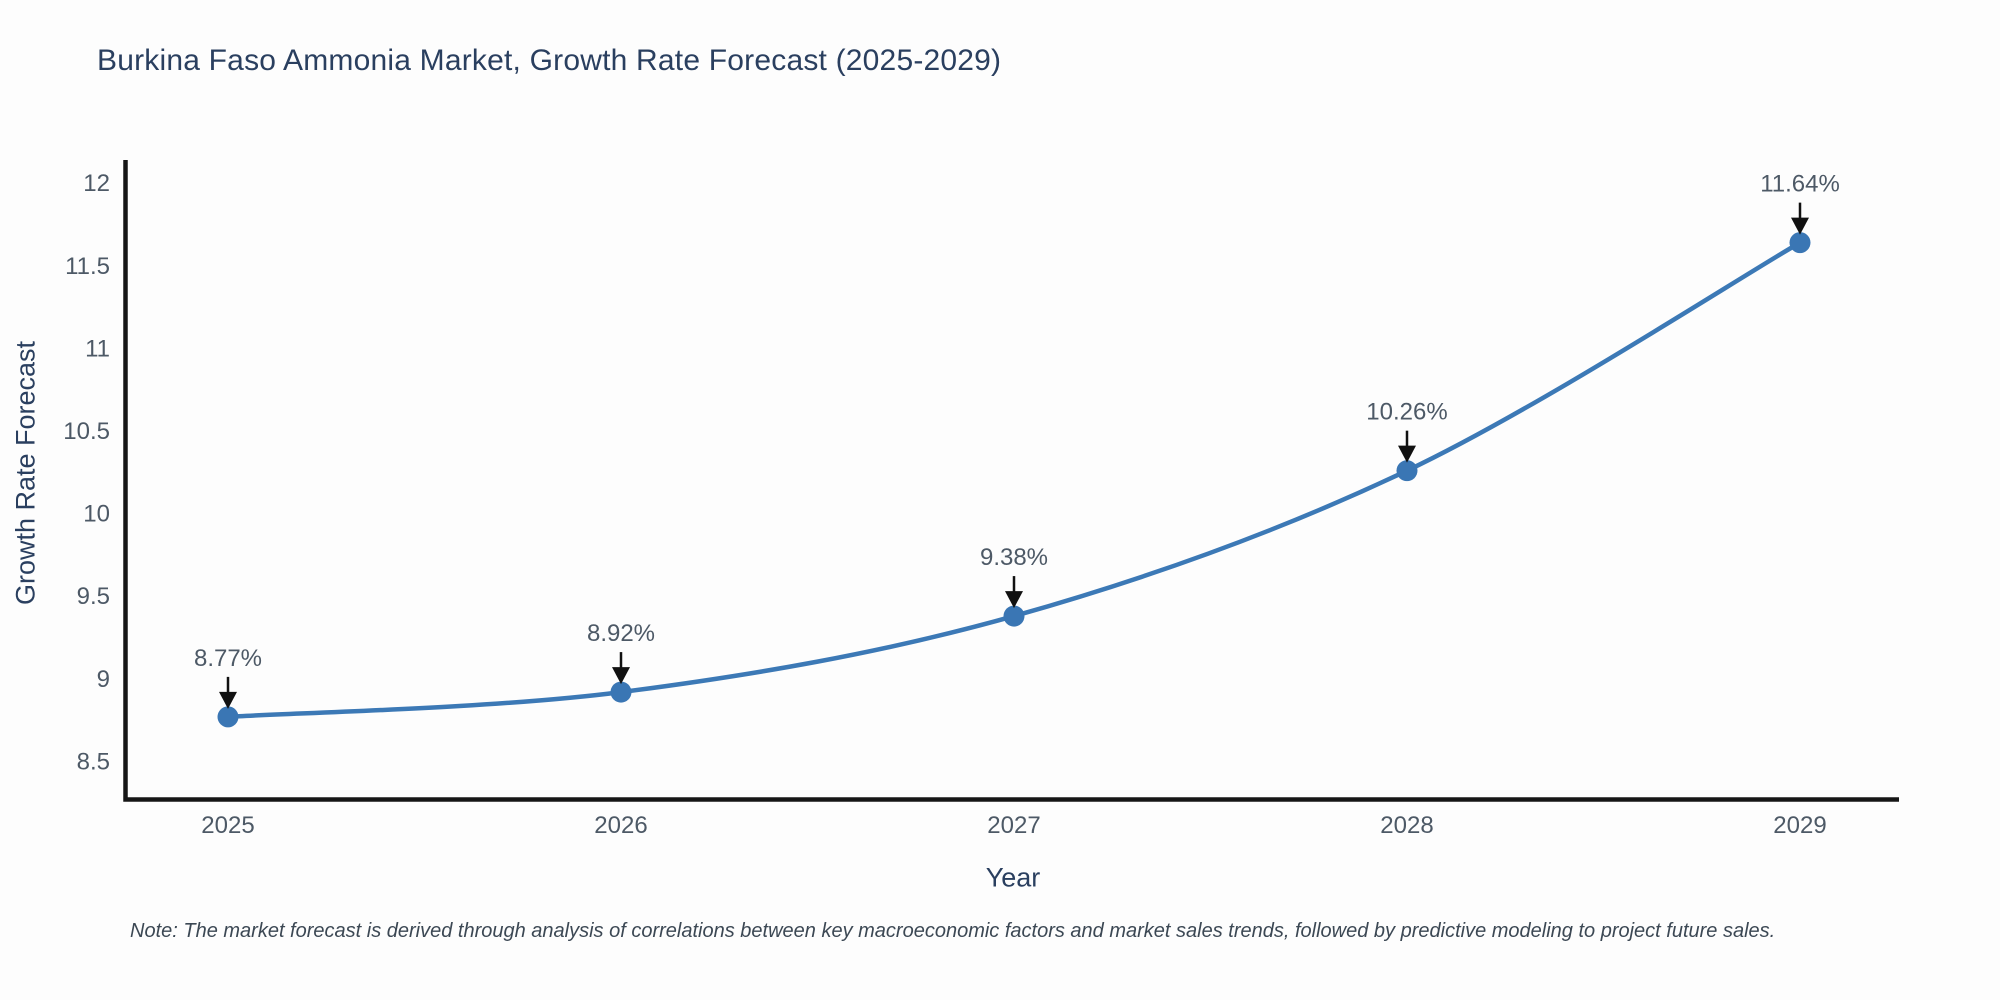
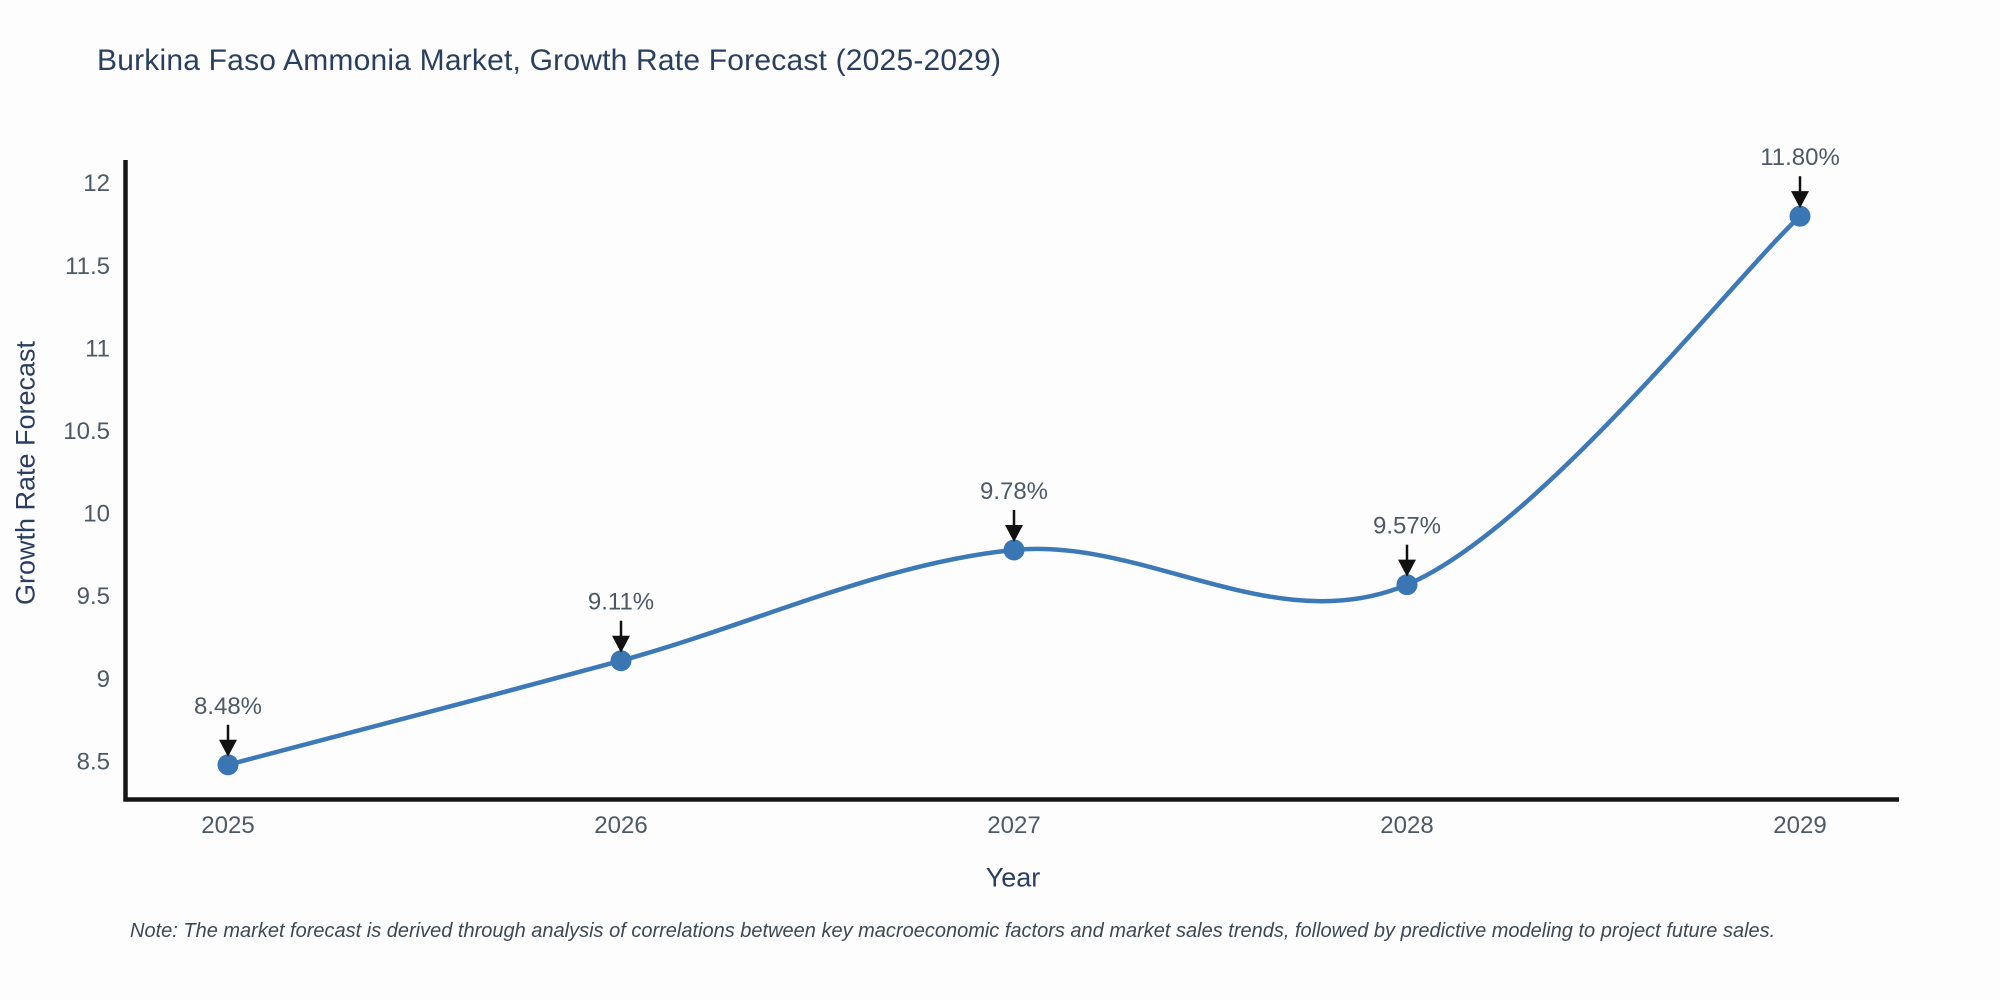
2025: 8.77% -> 8.48%
2026: 8.92% -> 9.11%
2027: 9.38% -> 9.78%
2028: 10.26% -> 9.57%
2029: 11.64% -> 11.80%
